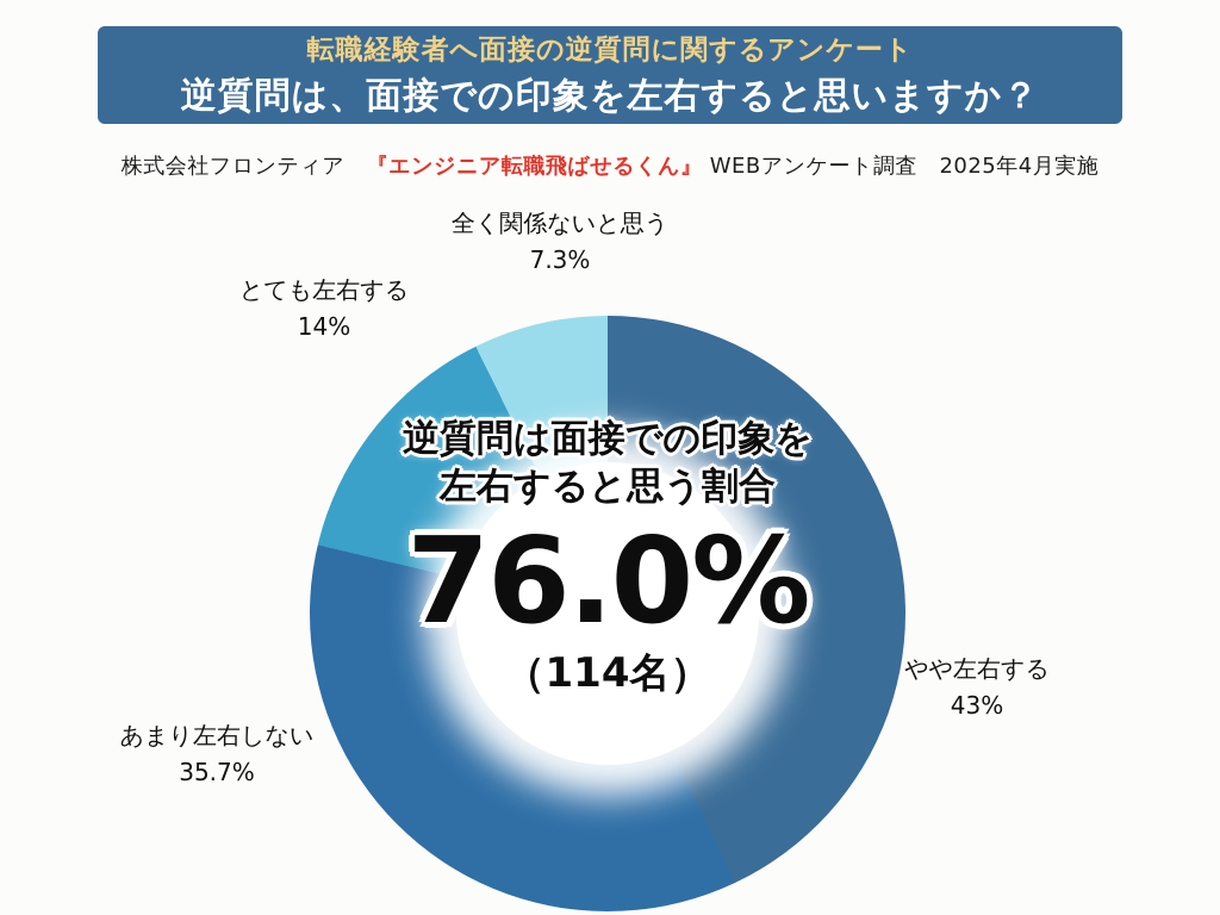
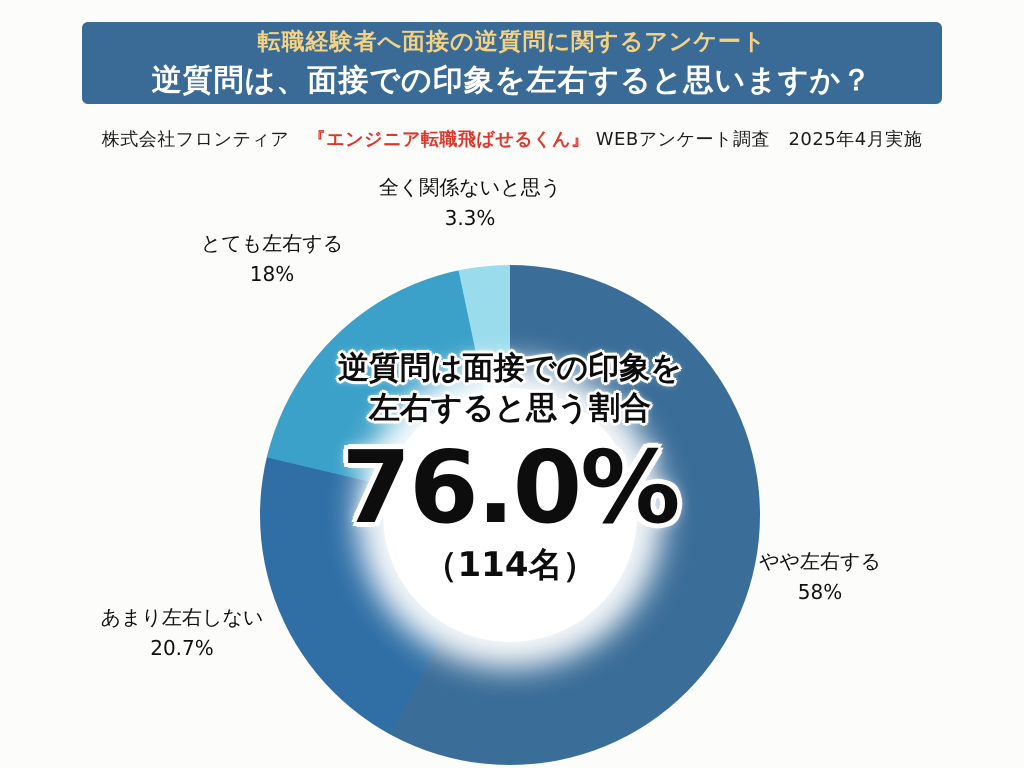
やや左右する: 43% -> 58%
あまり左右しない: 35.7% -> 20.7%
とても左右する: 14% -> 18%
全く関係ないと思う: 7.3% -> 3.3%
